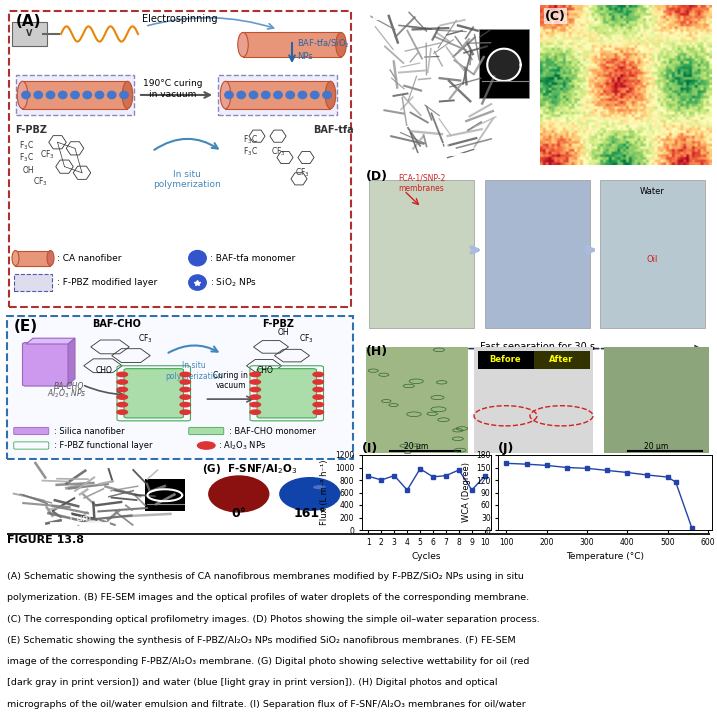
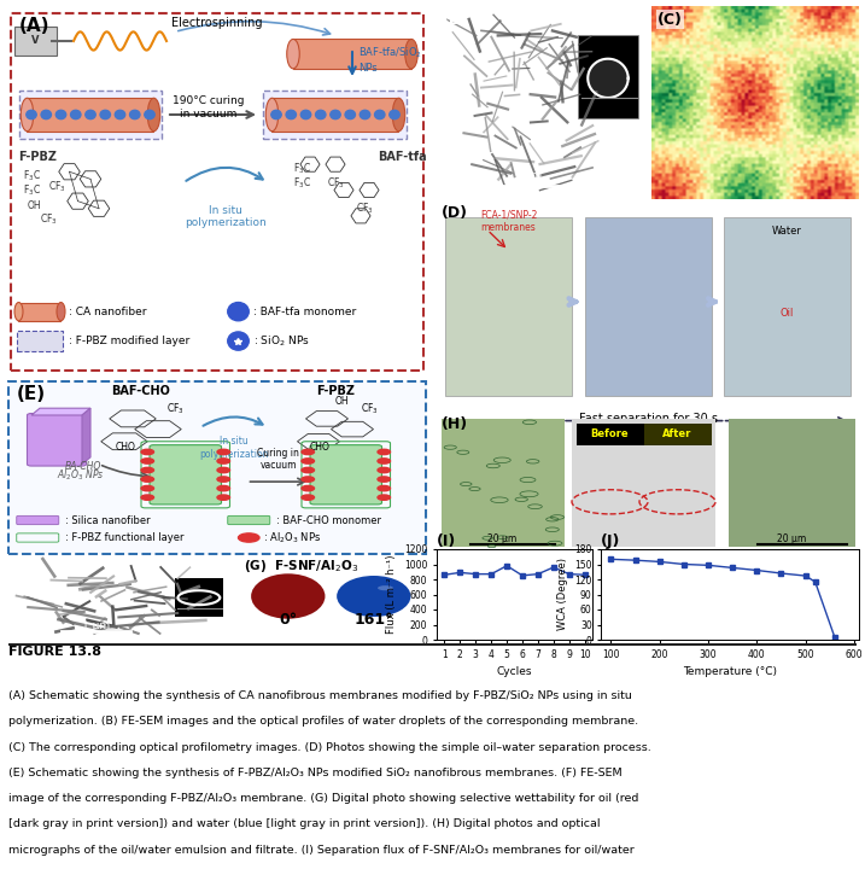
(I)/2: 800 -> 890
(I)/4: 640 -> 870
(I)/9: 640 -> 870
